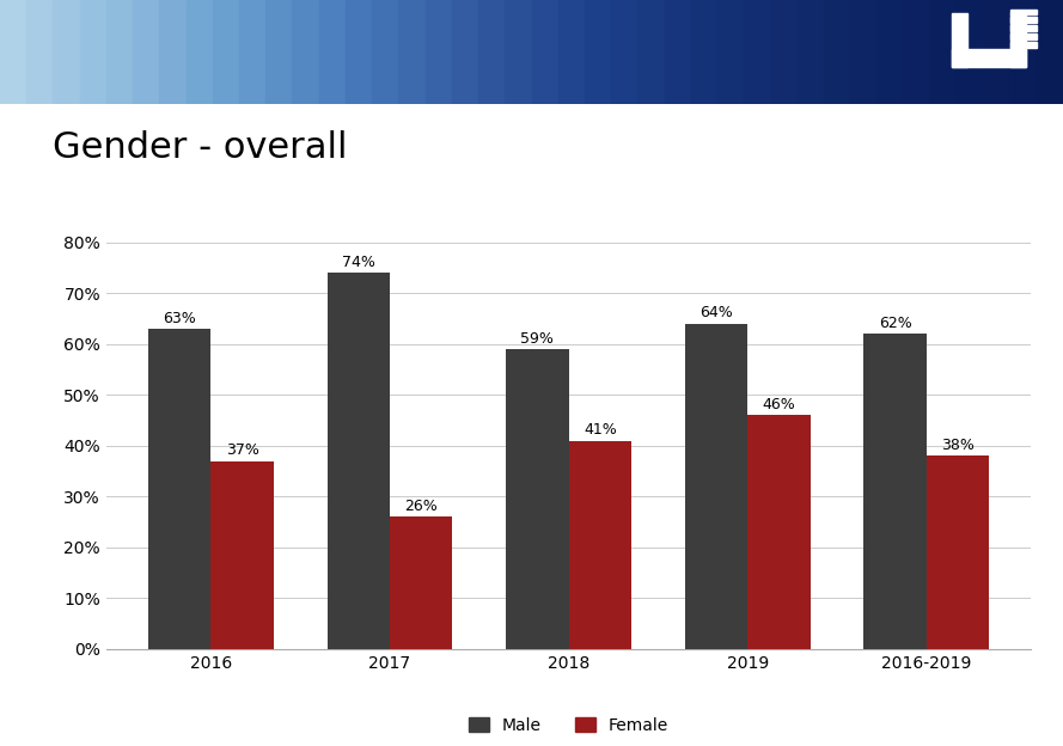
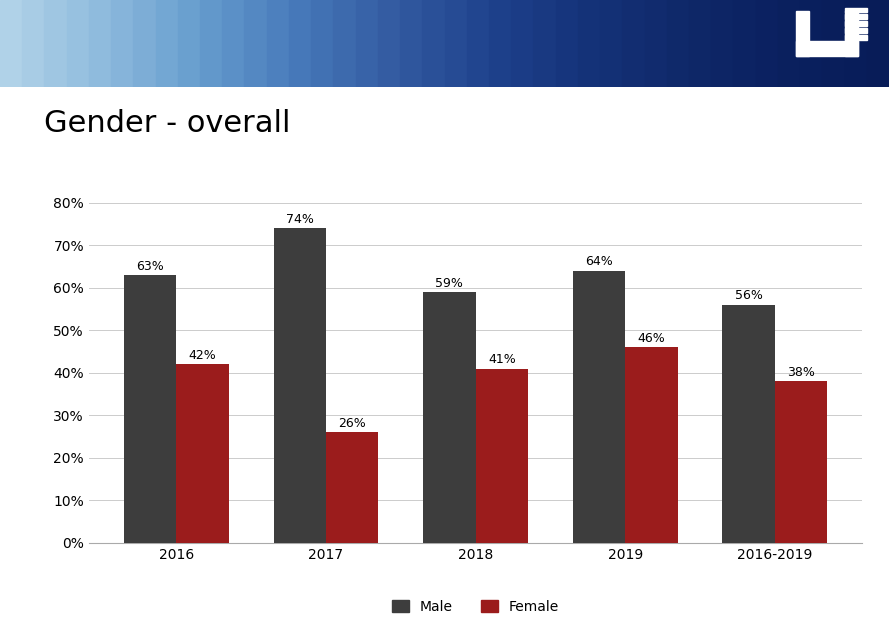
Female/2016: 37% -> 42%
Male/2016-2019: 62% -> 56%
